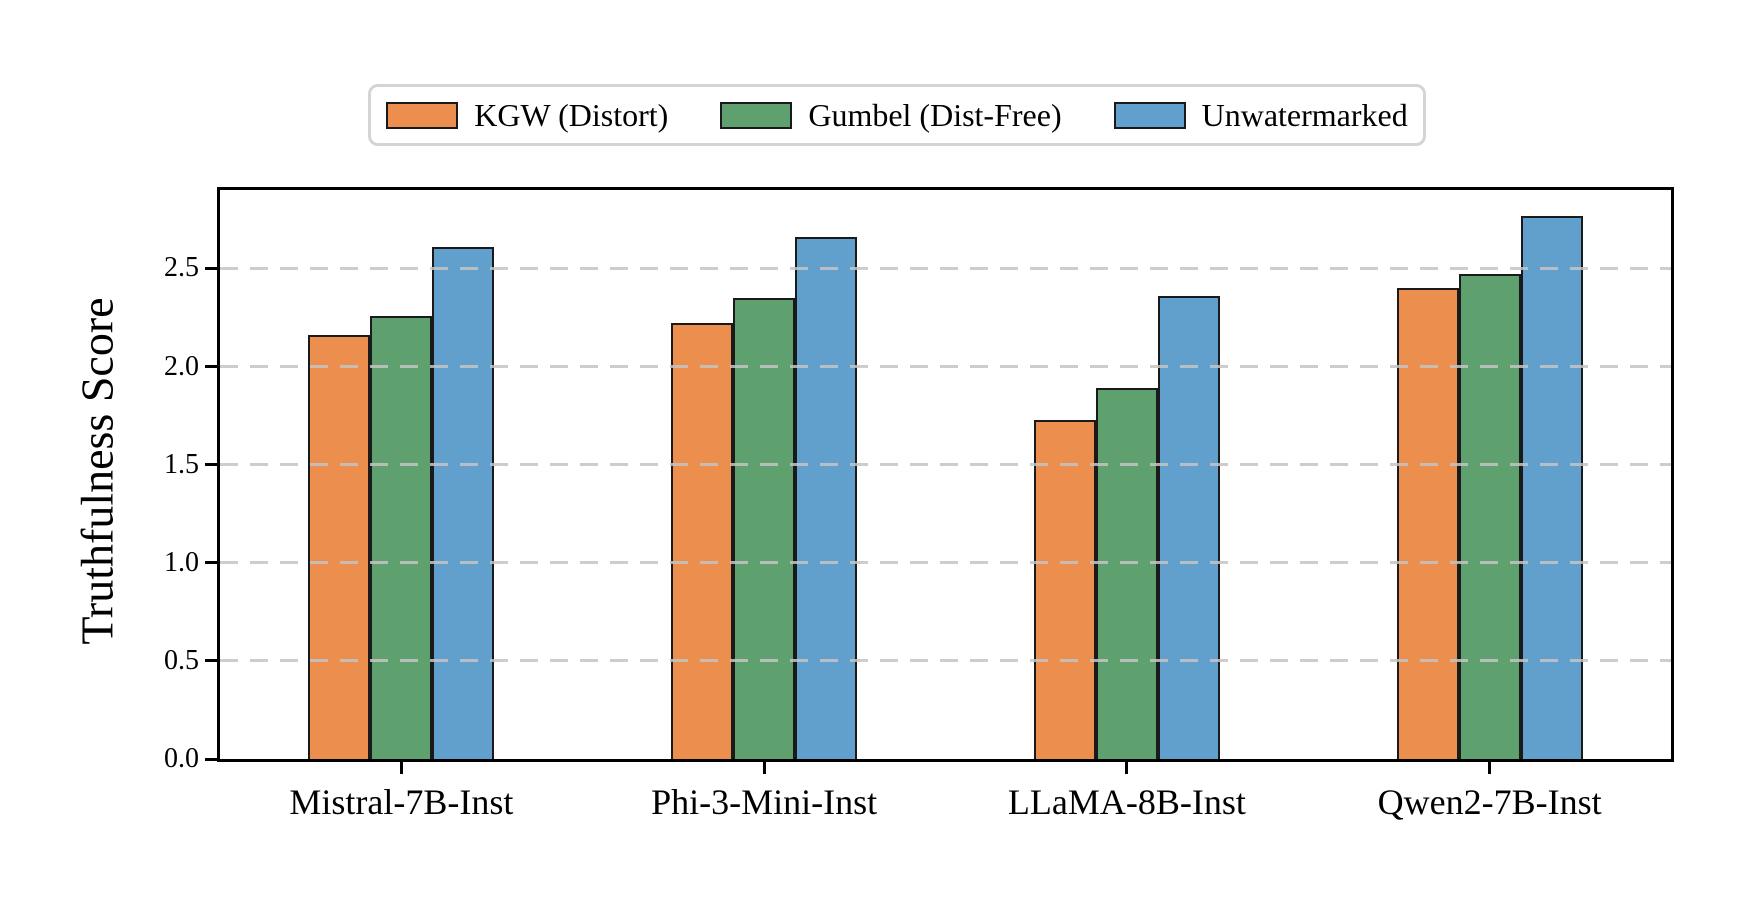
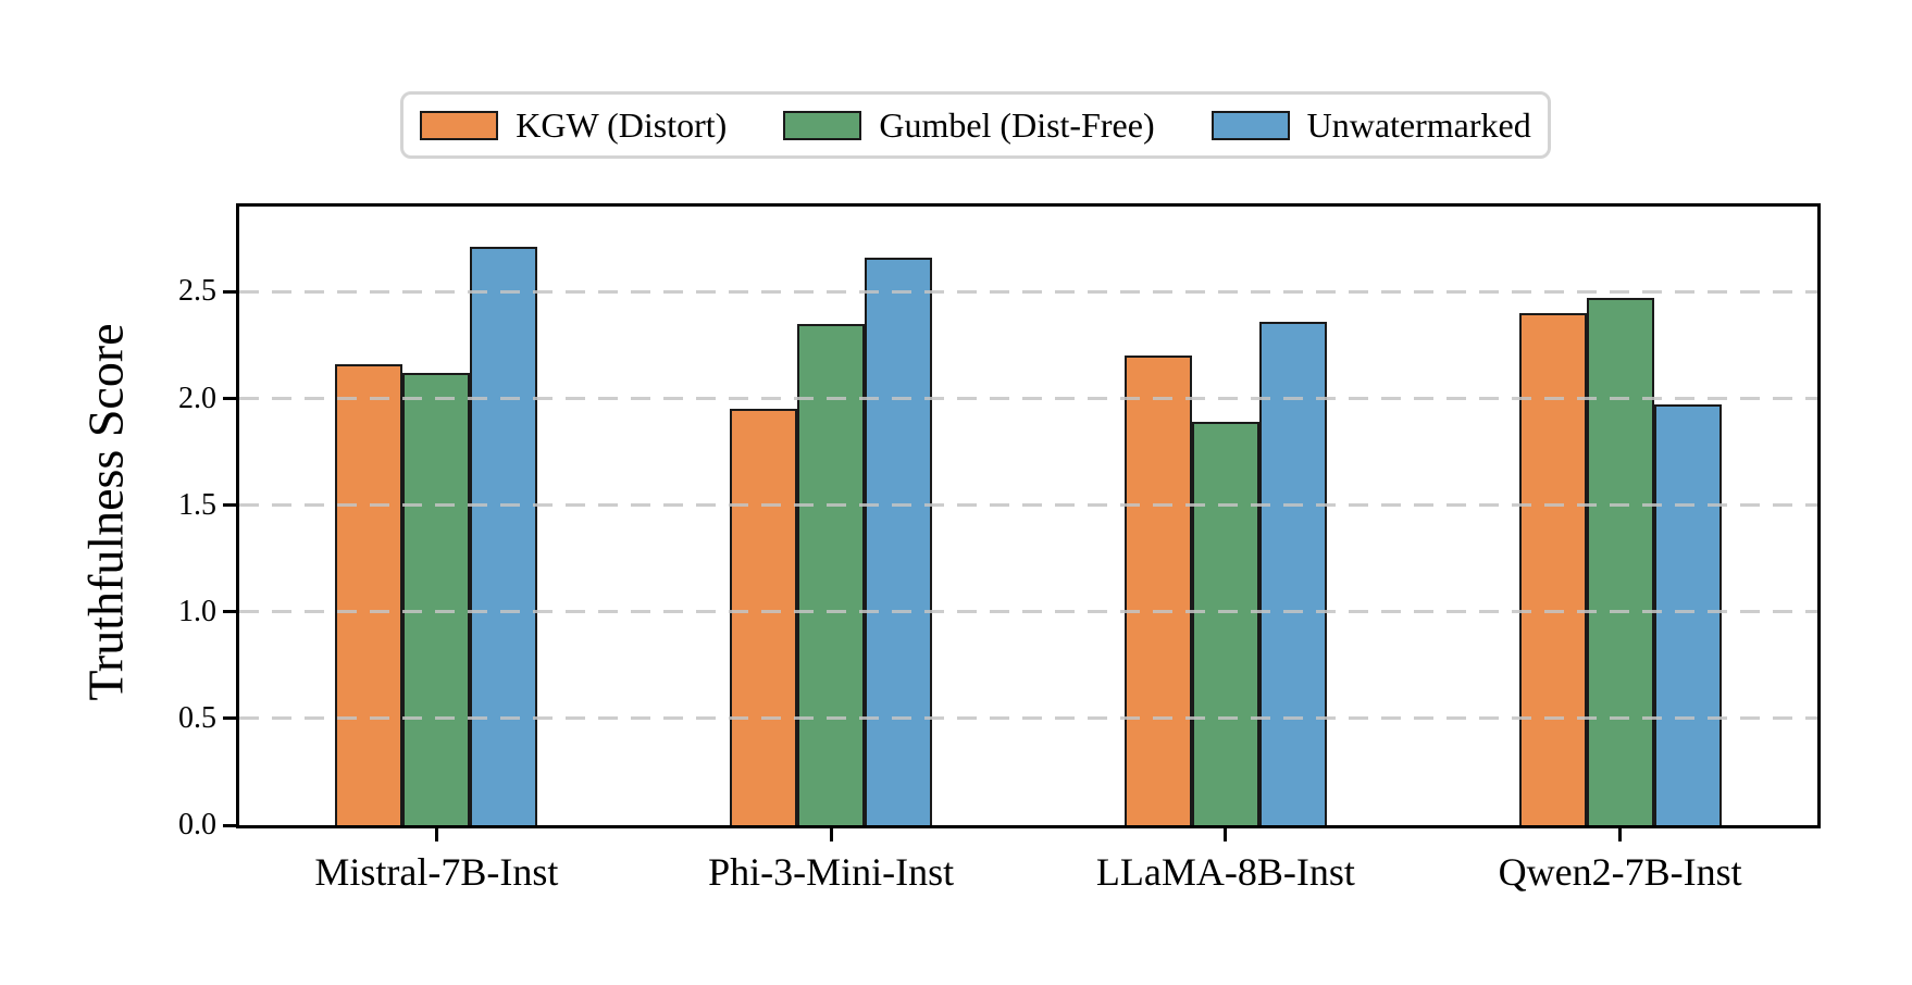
Gumbel (Dist-Free)/Mistral-7B-Inst: 2.26 -> 2.12
Unwatermarked/Mistral-7B-Inst: 2.61 -> 2.71
KGW (Distort)/Phi-3-Mini-Inst: 2.22 -> 1.95
KGW (Distort)/LLaMA-8B-Inst: 1.73 -> 2.20
Unwatermarked/Qwen2-7B-Inst: 2.77 -> 1.97
